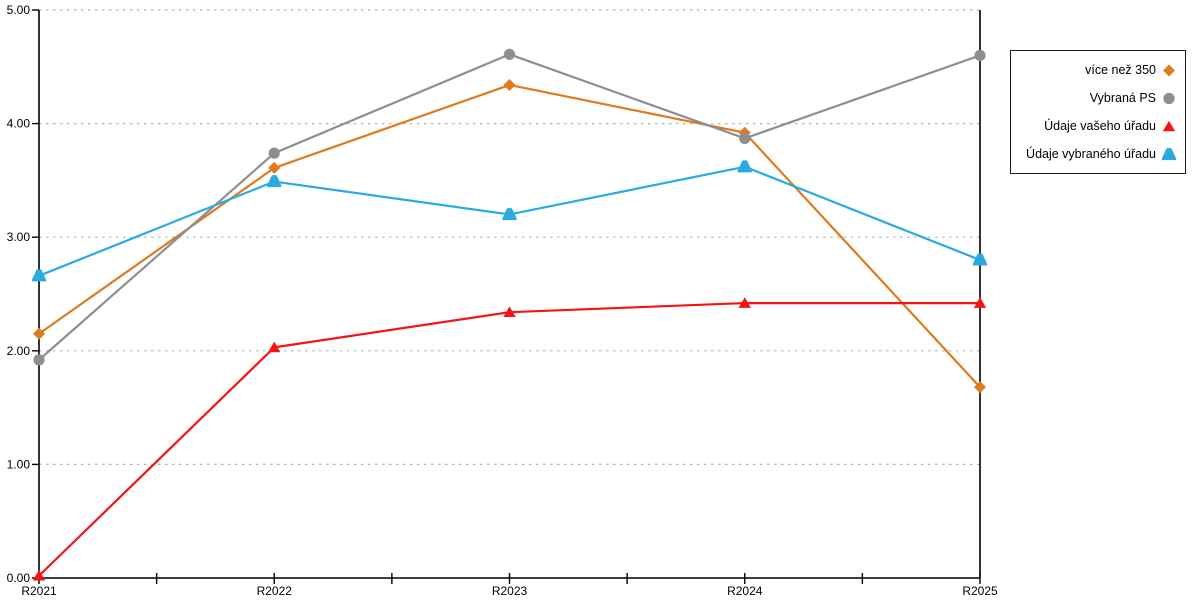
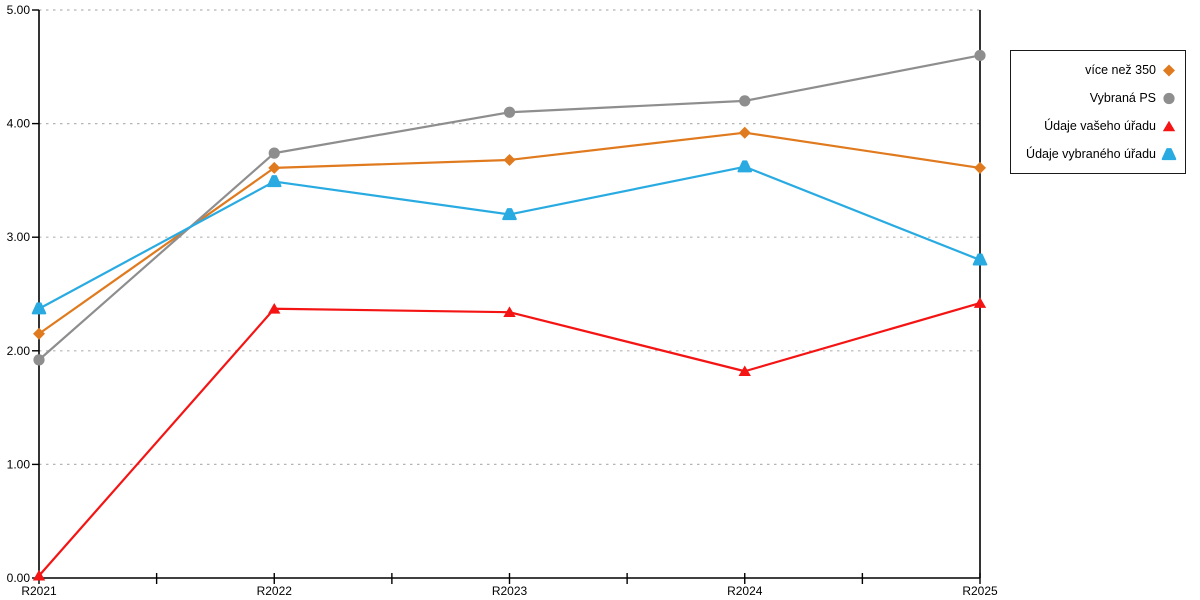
Údaje vybraného úřadu/R2021: 2.66 -> 2.37
Údaje vašeho úřadu/R2022: 2.03 -> 2.37
více než 350/R2023: 4.34 -> 3.68
Vybraná PS/R2023: 4.61 -> 4.10
Vybraná PS/R2024: 3.87 -> 4.20
Údaje vašeho úřadu/R2024: 2.42 -> 1.82
více než 350/R2025: 1.68 -> 3.61
